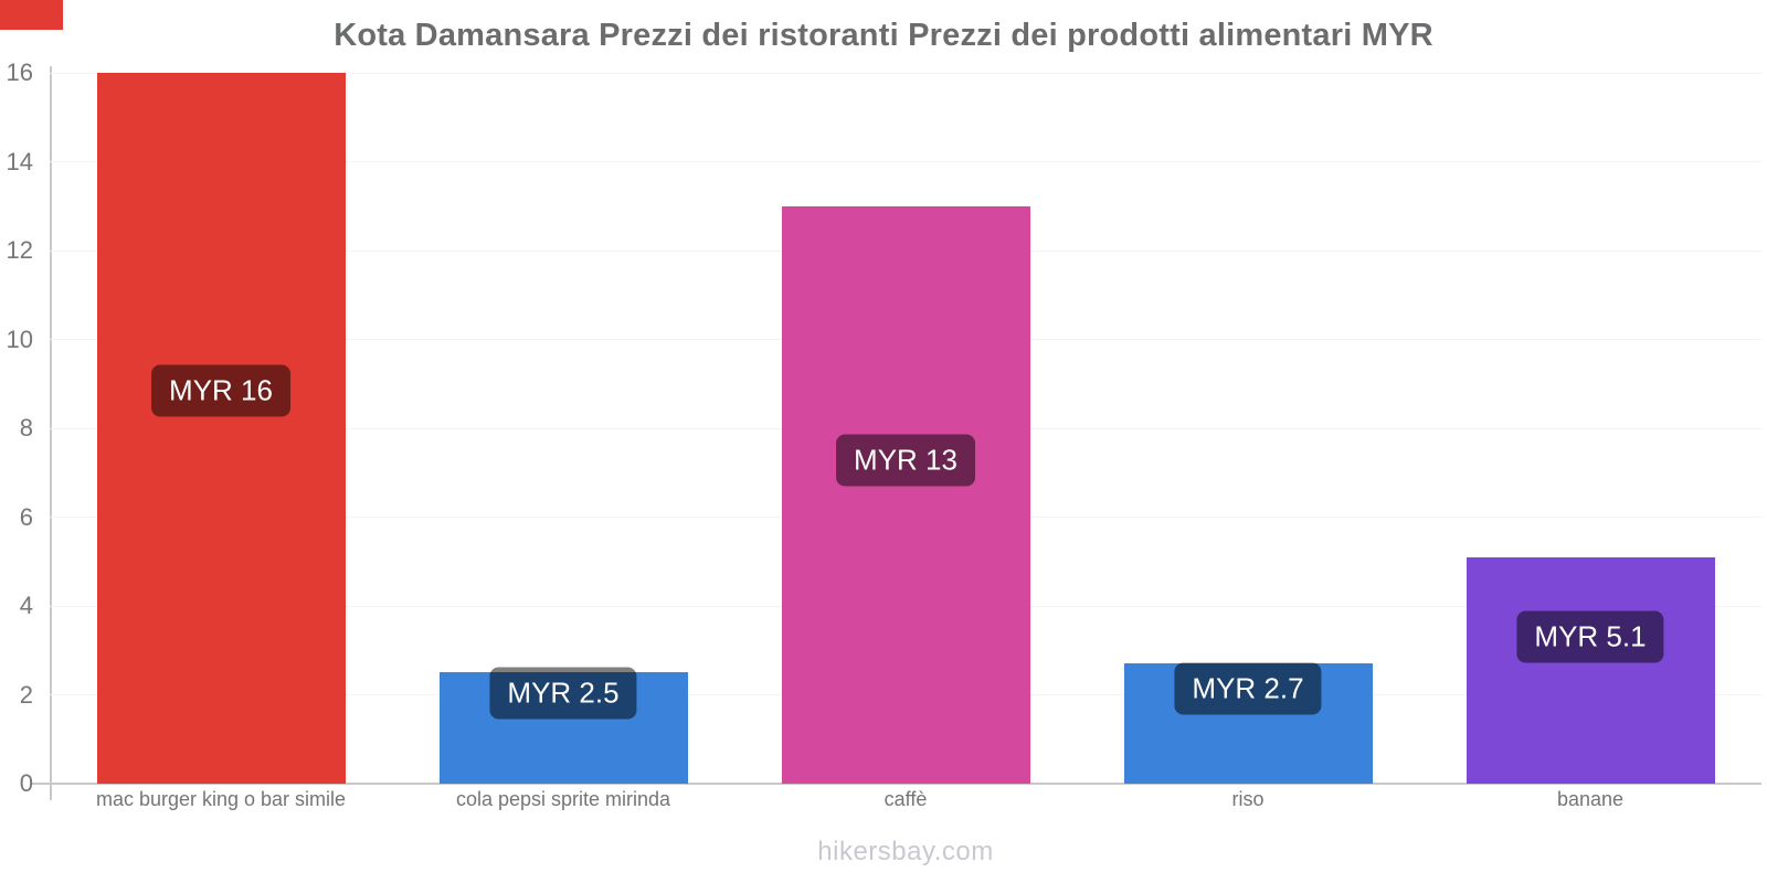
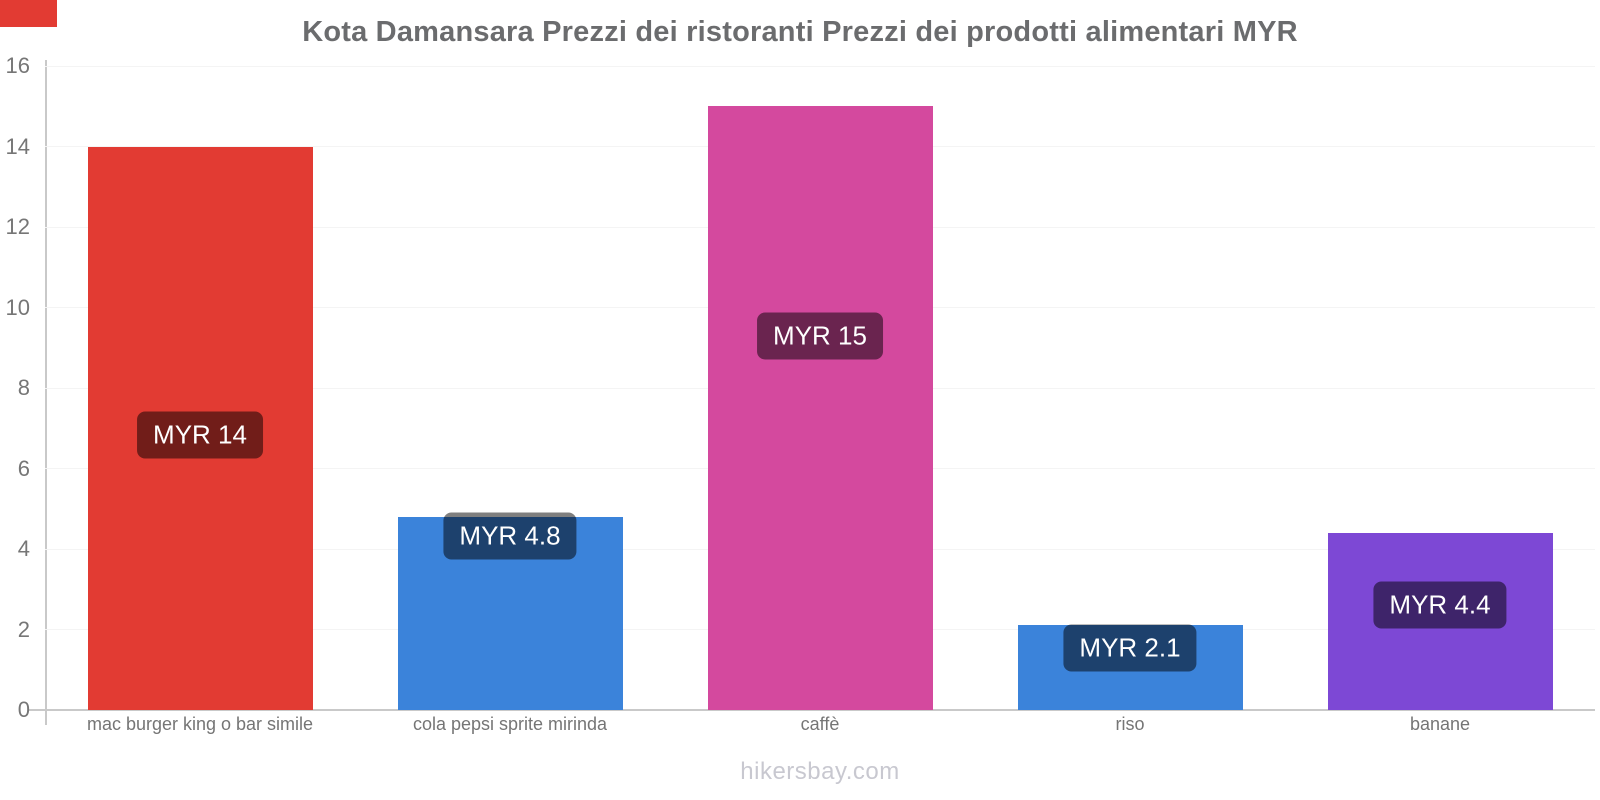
mac burger king o bar simile: 16 -> 14
cola pepsi sprite mirinda: 2.5 -> 4.8
caffè: 13 -> 15
riso: 2.7 -> 2.1
banane: 5.1 -> 4.4
